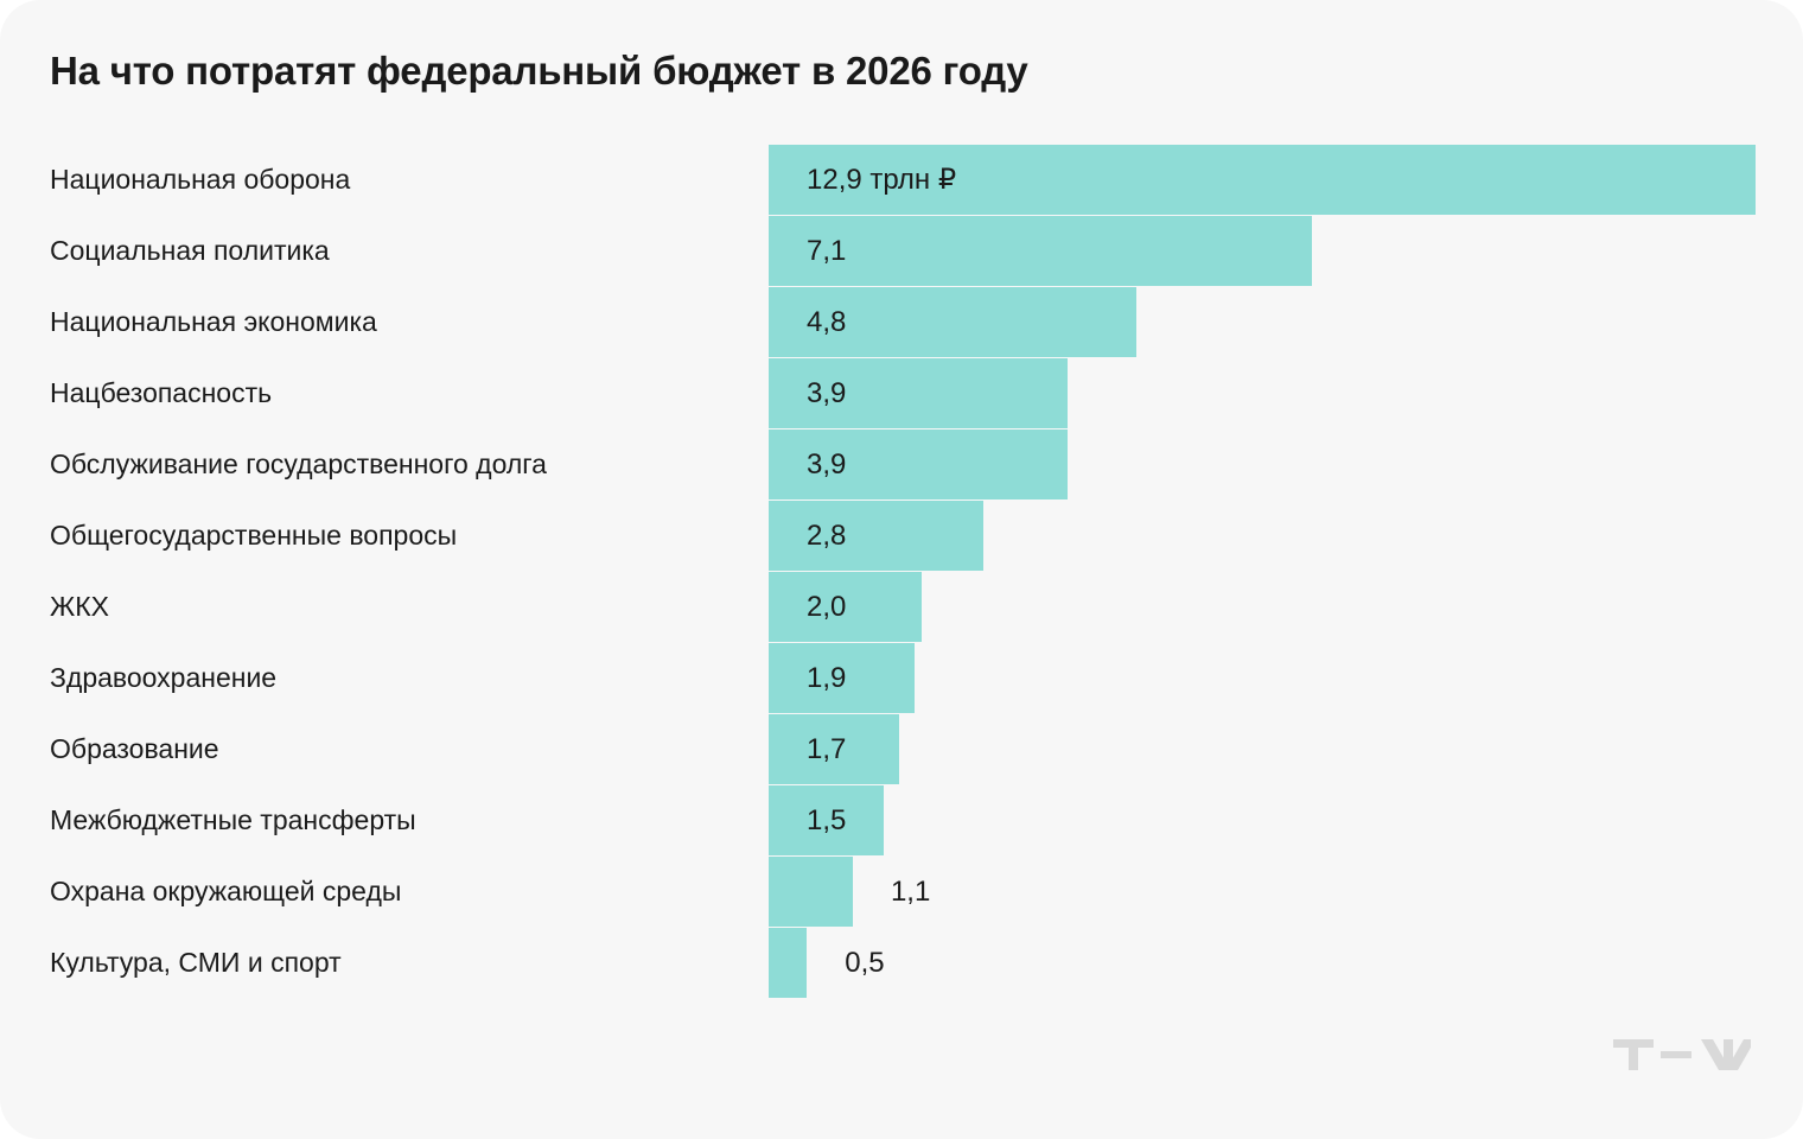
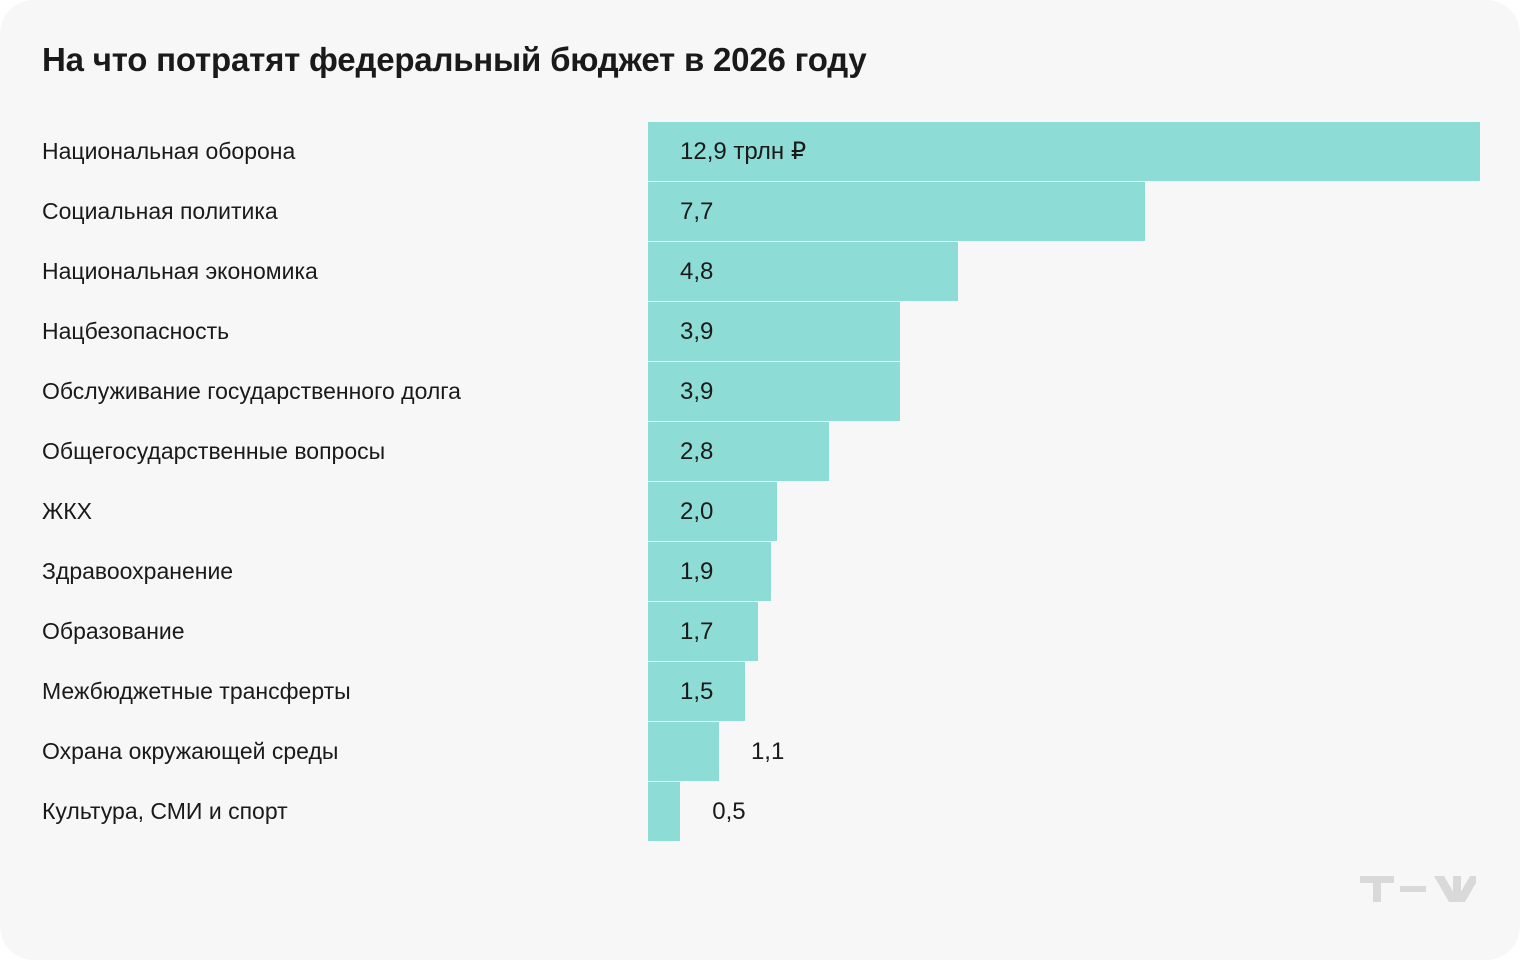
Социальная политика: 7,1 -> 7,7
